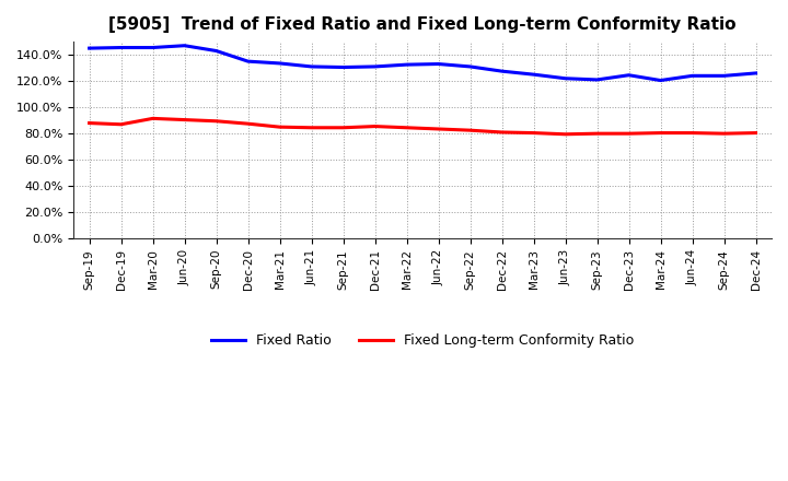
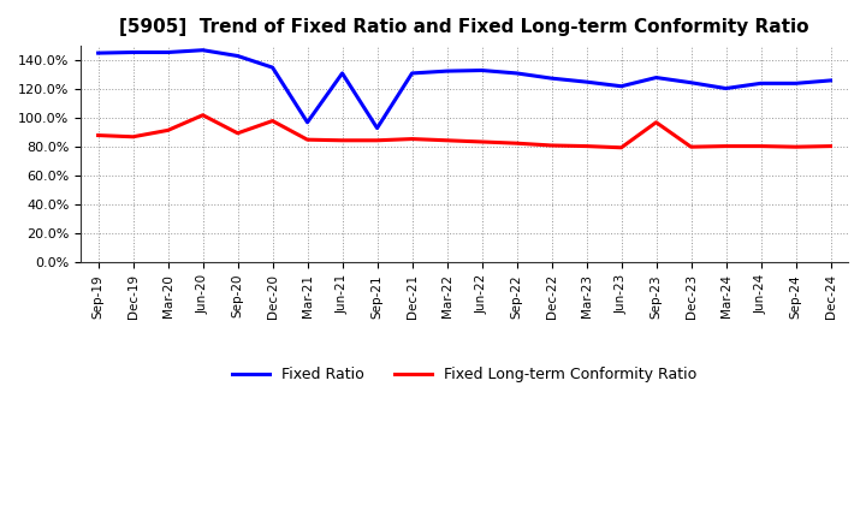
Fixed Long-term Conformity Ratio/Jun-20: 90% -> 102%
Fixed Long-term Conformity Ratio/Dec-20: 88% -> 98%
Fixed Ratio/Mar-21: 134% -> 97%
Fixed Ratio/Sep-21: 130% -> 93%
Fixed Ratio/Sep-23: 121% -> 128%
Fixed Long-term Conformity Ratio/Sep-23: 80% -> 97%
